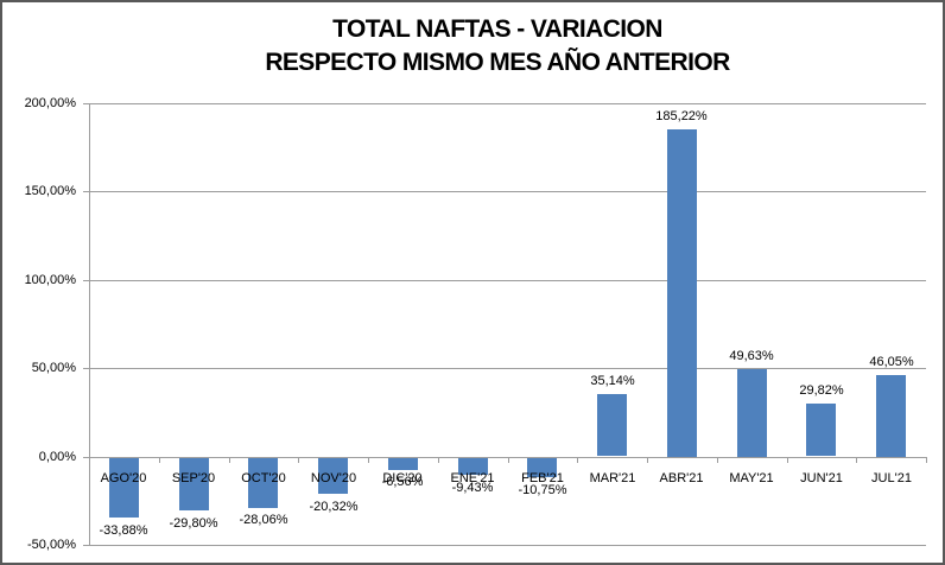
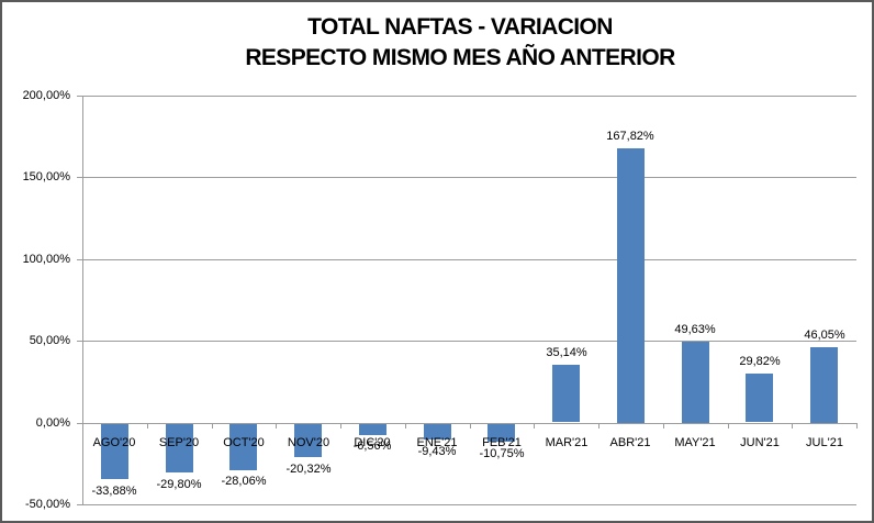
ABR'21: 185,22% -> 167,82%
